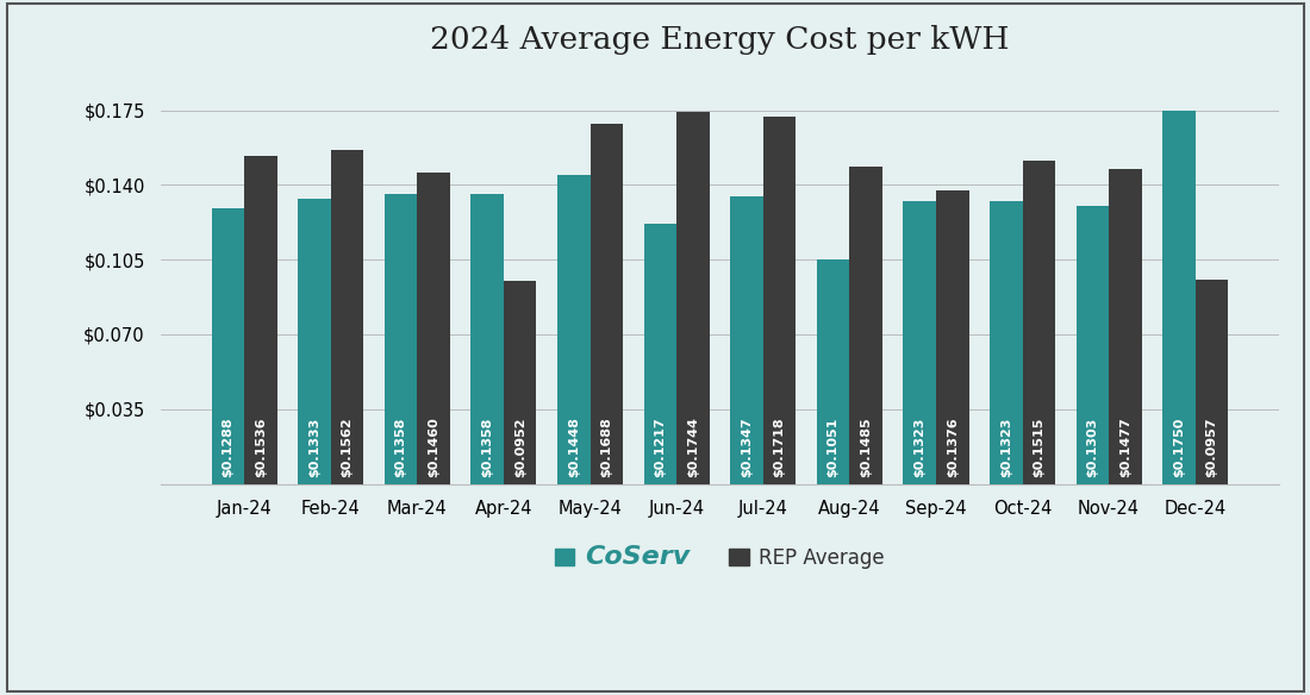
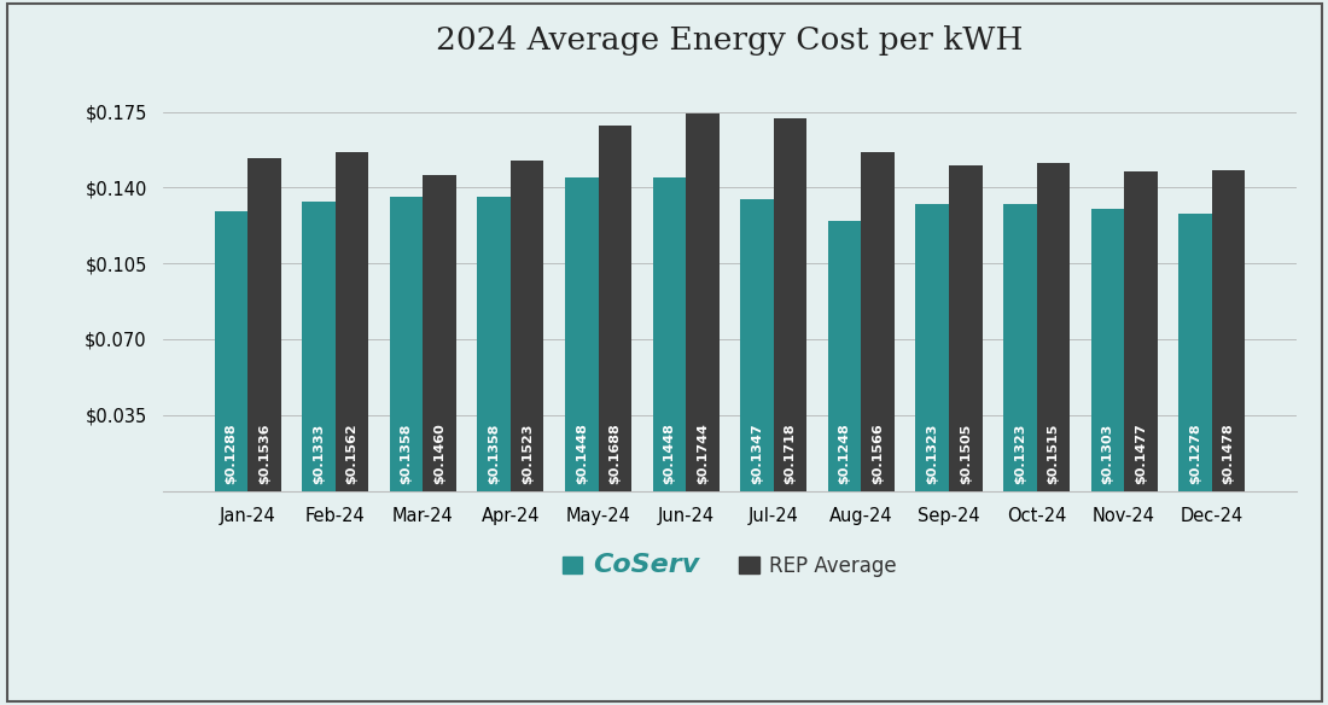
REP Average/Apr-24: $0.0952 -> $0.1523
CoServ/Jun-24: $0.1217 -> $0.1448
CoServ/Aug-24: $0.1051 -> $0.1248
REP Average/Aug-24: $0.1485 -> $0.1566
REP Average/Sep-24: $0.1376 -> $0.1505
CoServ/Dec-24: $0.1750 -> $0.1278
REP Average/Dec-24: $0.0957 -> $0.1478
